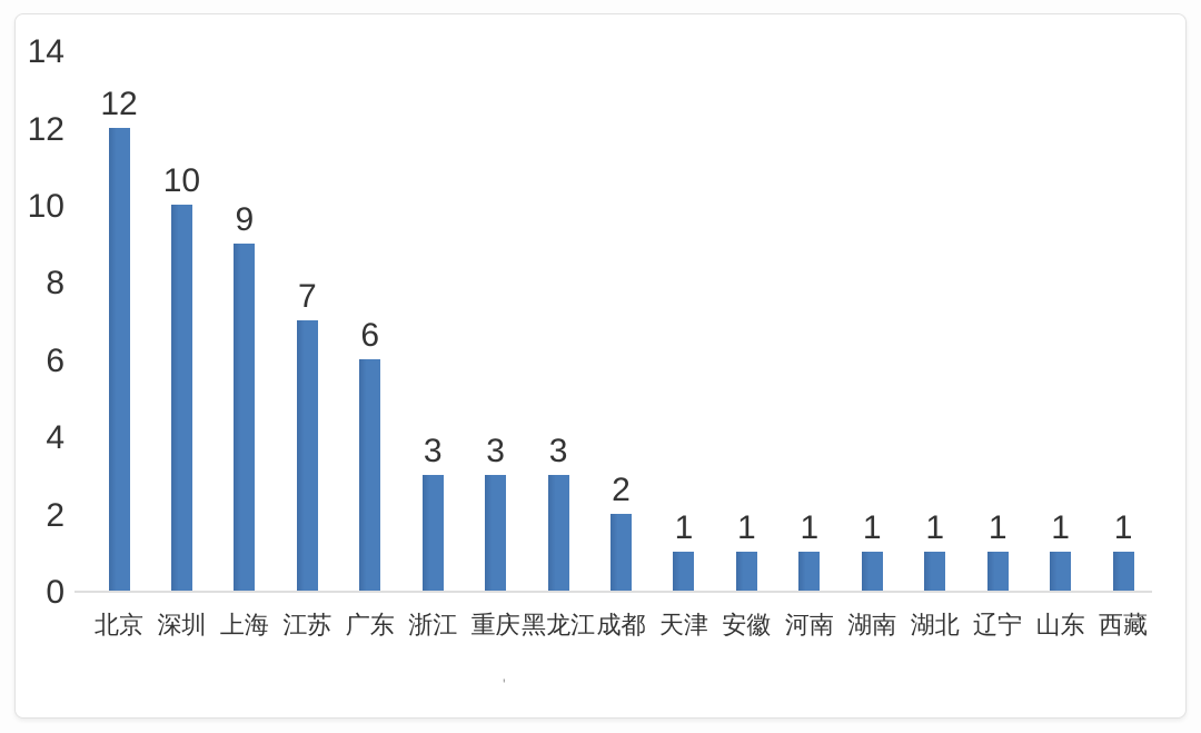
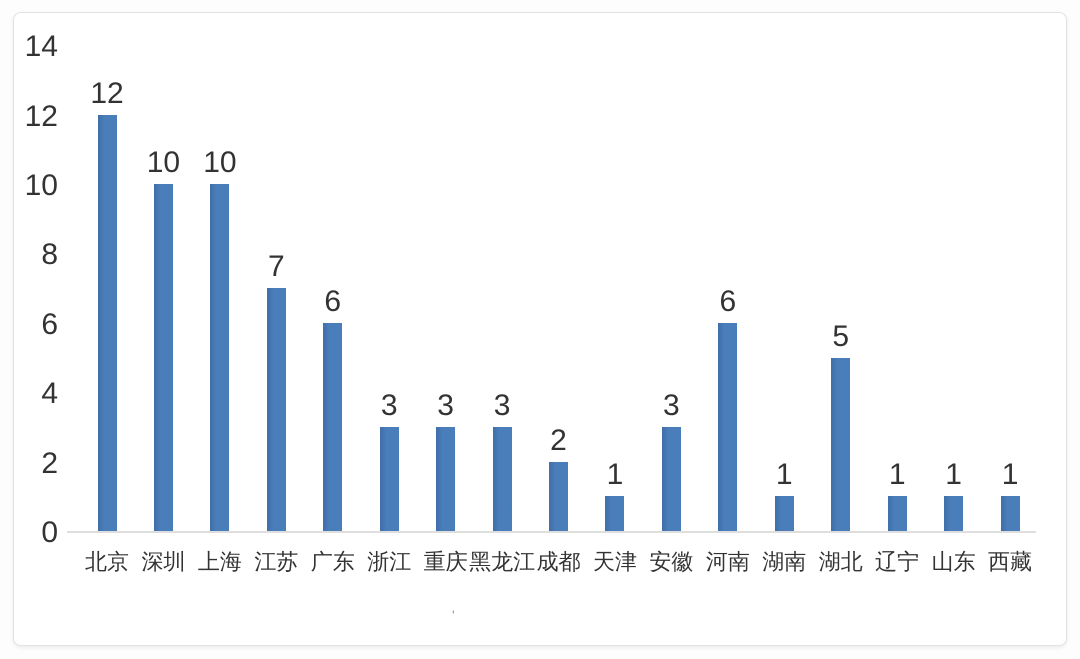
上海: 9 -> 10
安徽: 1 -> 3
河南: 1 -> 6
湖北: 1 -> 5
